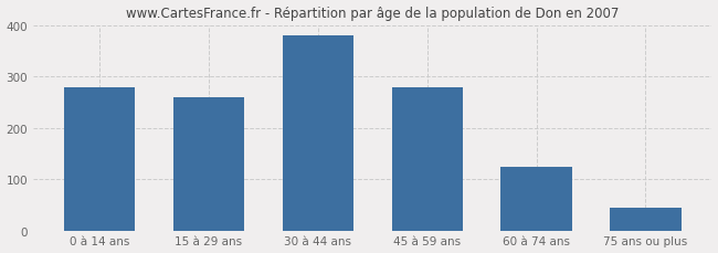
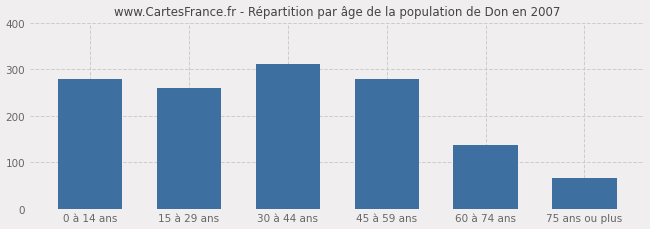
30 à 44 ans: 380 -> 312
60 à 74 ans: 125 -> 138
75 ans ou plus: 45 -> 65
